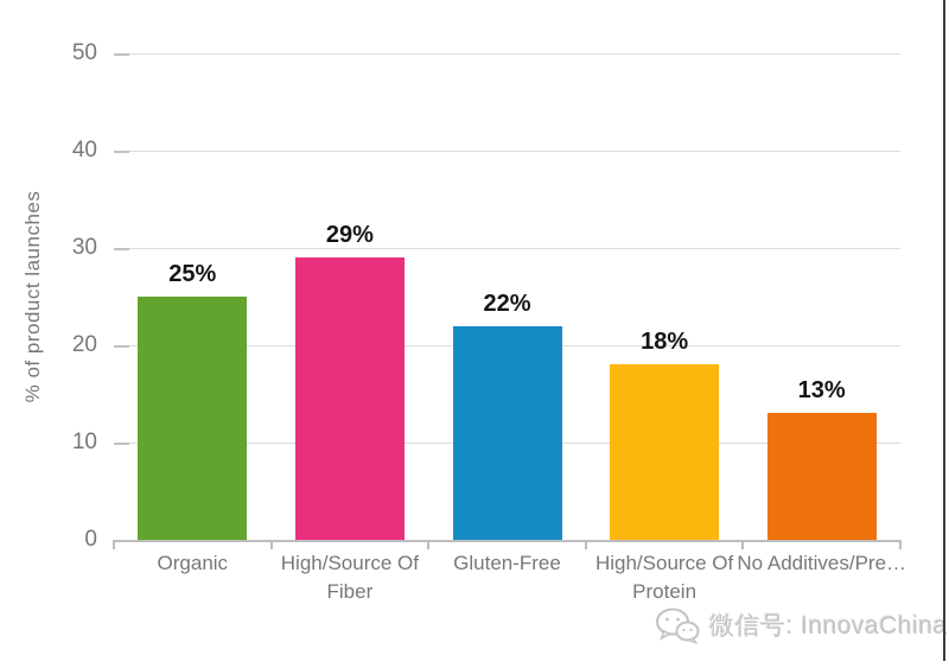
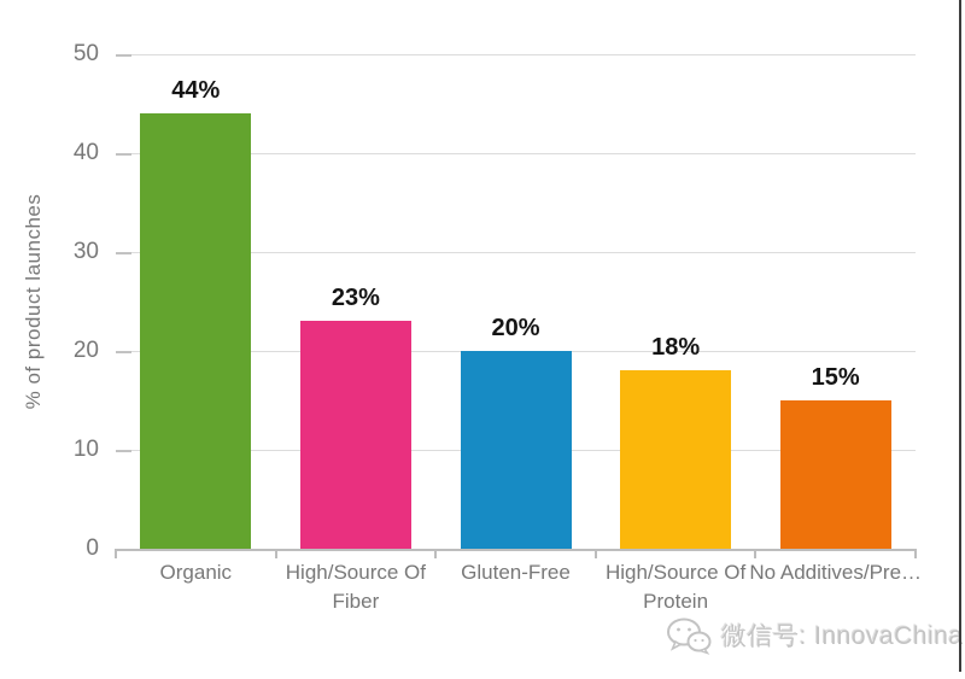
Organic: 25% -> 44%
High/Source Of Fiber: 29% -> 23%
Gluten-Free: 22% -> 20%
No Additives/Pre…: 13% -> 15%
